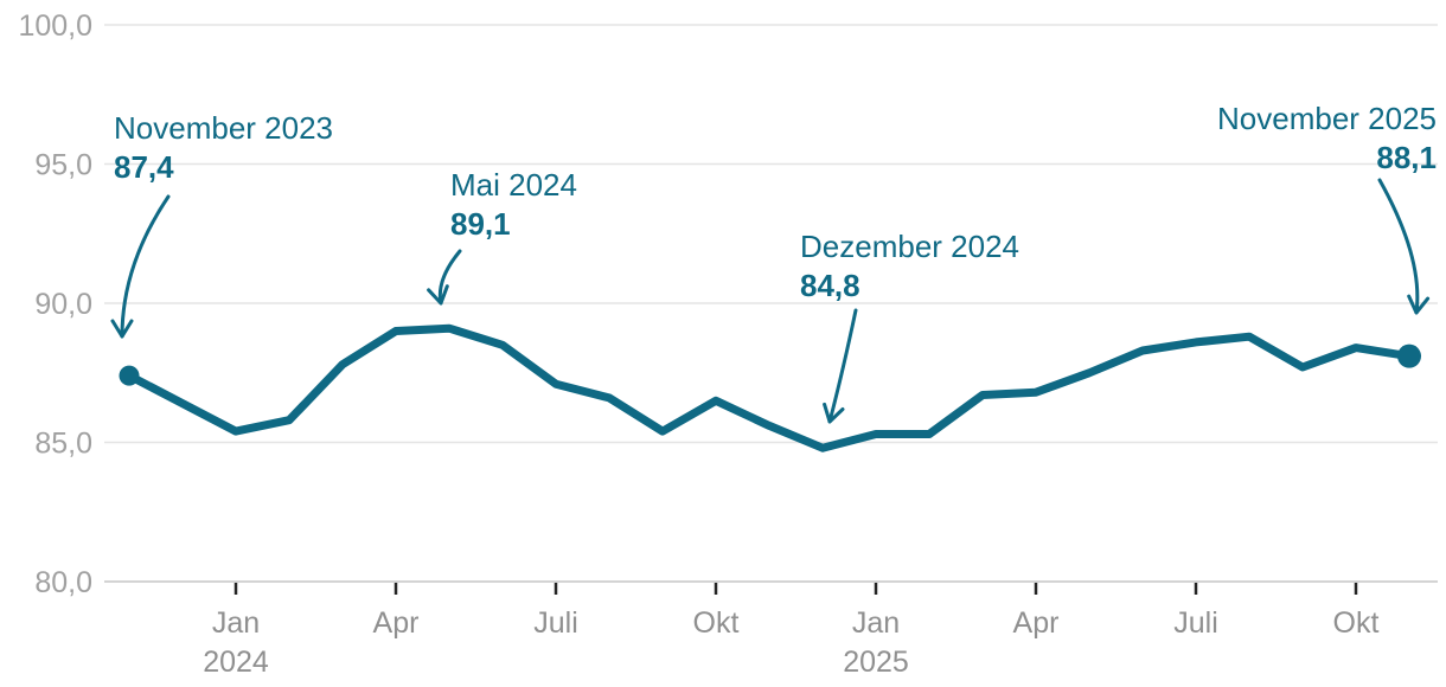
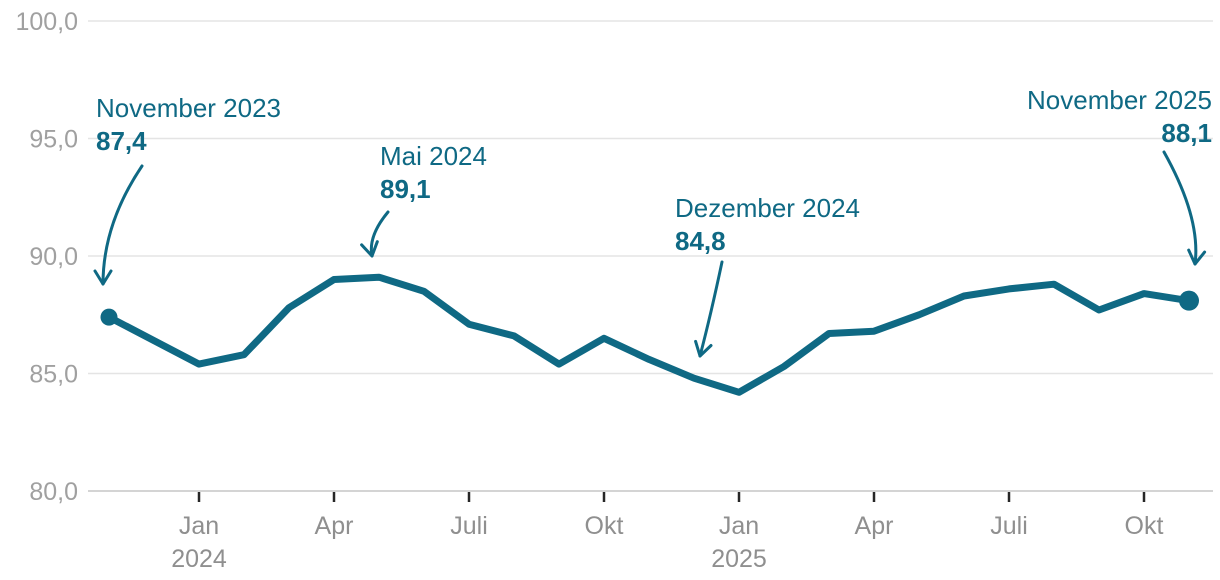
Jan 2025: 85,3 -> 84,2
